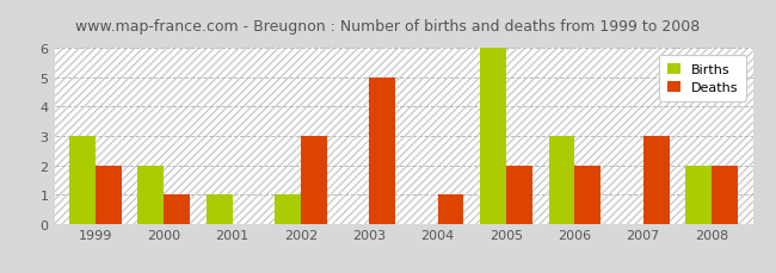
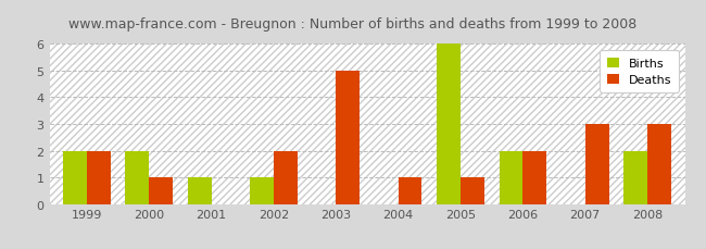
Births/1999: 3 -> 2
Deaths/2002: 3 -> 2
Deaths/2005: 2 -> 1
Births/2006: 3 -> 2
Deaths/2008: 2 -> 3
